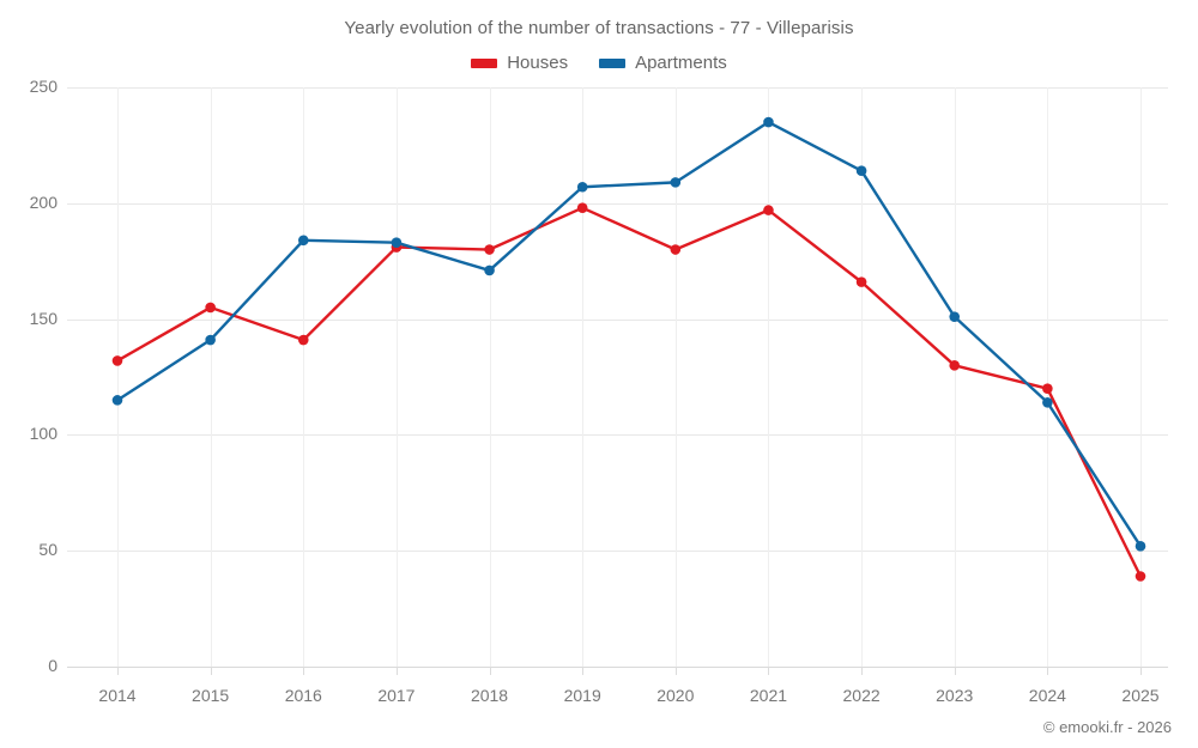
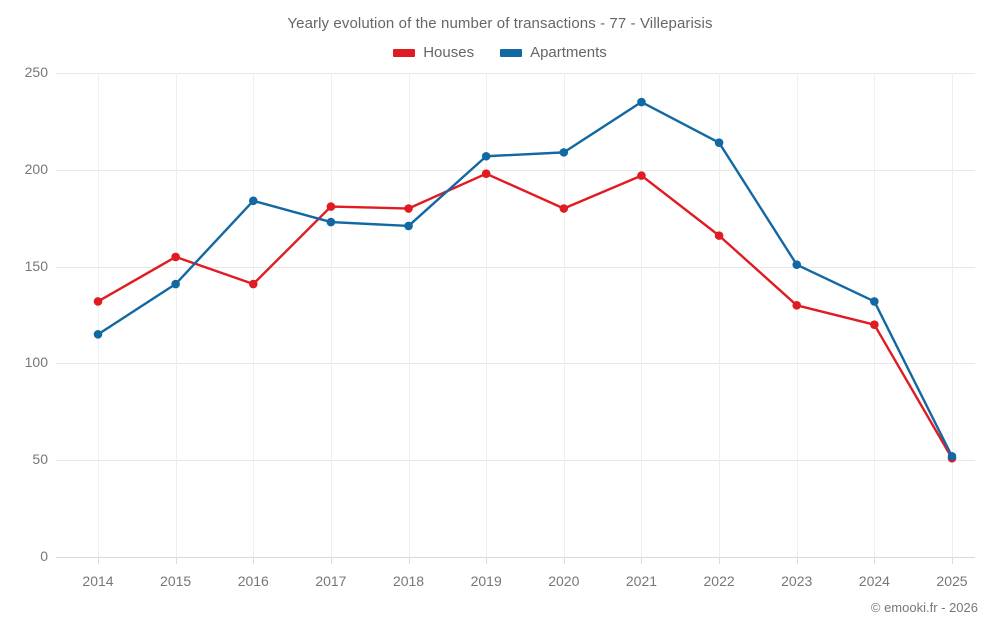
Apartments/2017: 183 -> 173
Apartments/2024: 114 -> 132
Houses/2025: 39 -> 51
